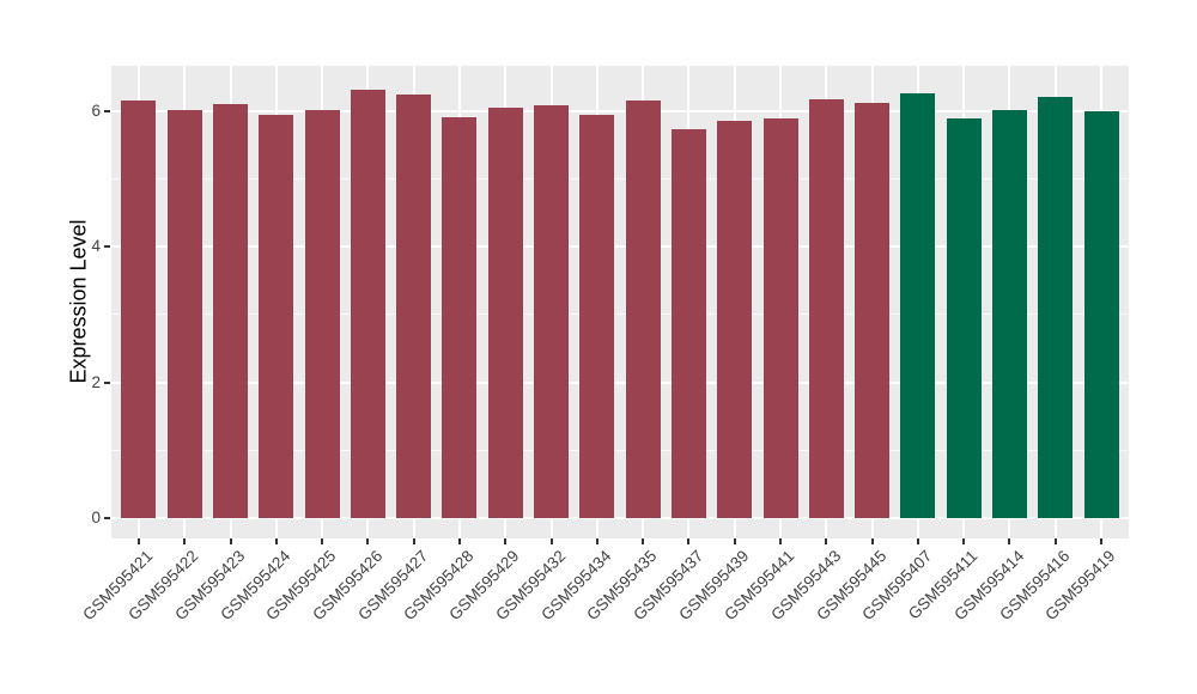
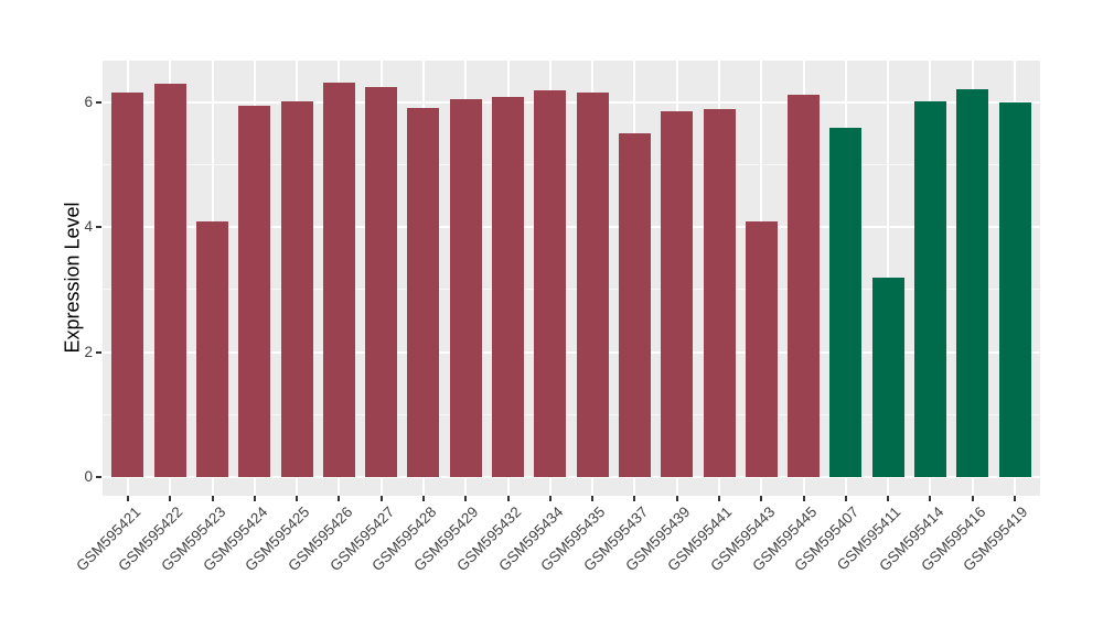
GSM595422: 6.0 -> 6.3
GSM595423: 6.1 -> 4.1
GSM595434: 6.0 -> 6.2
GSM595437: 5.7 -> 5.5
GSM595443: 6.2 -> 4.1
GSM595407: 6.3 -> 5.6
GSM595411: 5.9 -> 3.2
